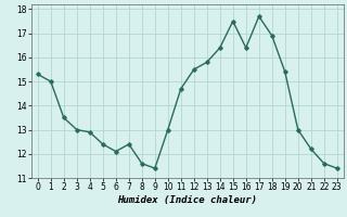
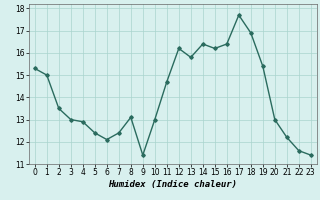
8: 11.6 -> 13.1
12: 15.5 -> 16.2
15: 17.5 -> 16.2
